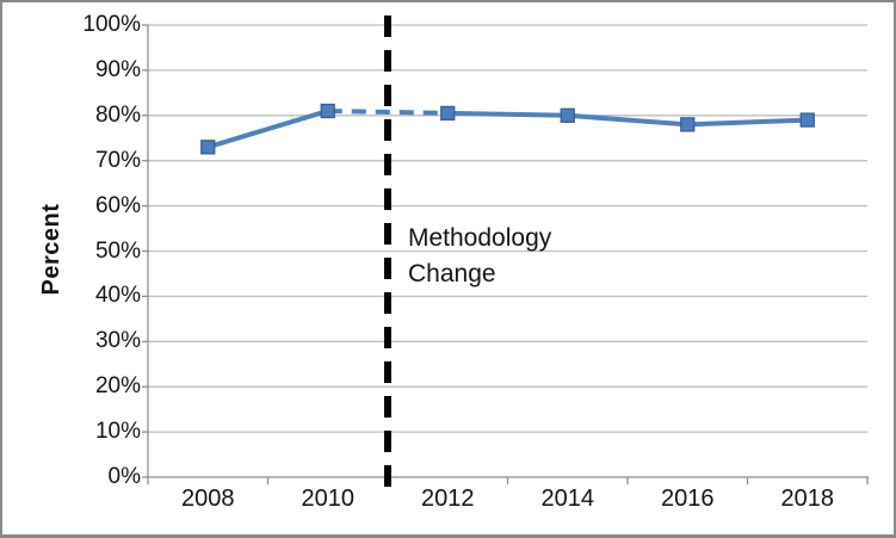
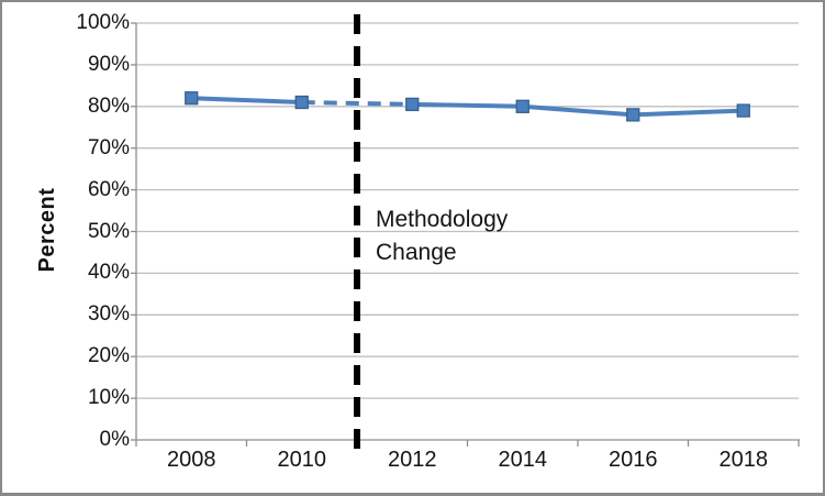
2008: 73% -> 82%
